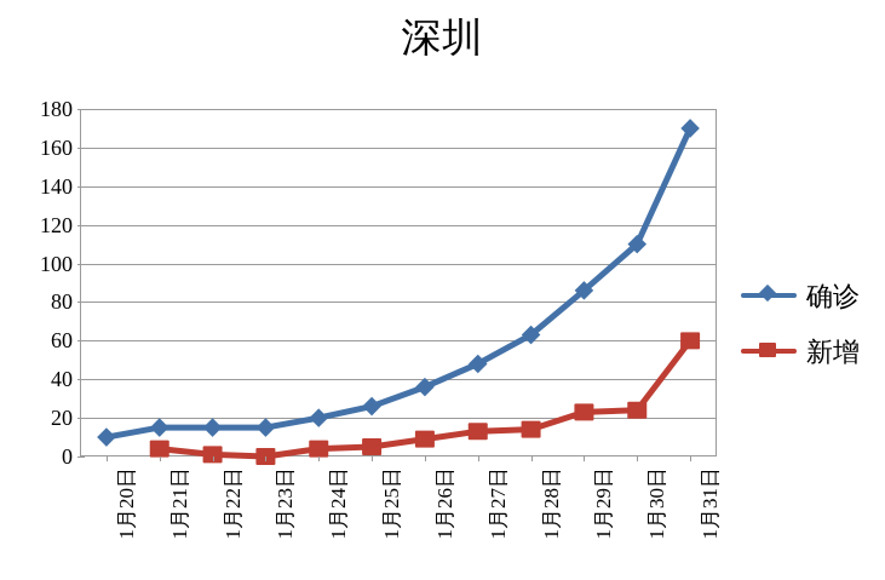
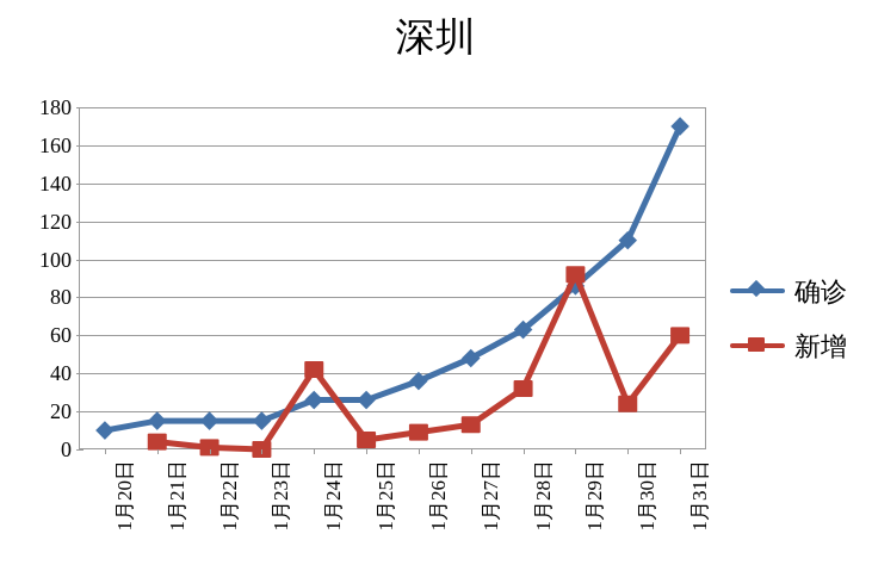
确诊/1月24日: 20 -> 26
新增/1月24日: 4 -> 42
新增/1月28日: 14 -> 32
新增/1月29日: 23 -> 92
